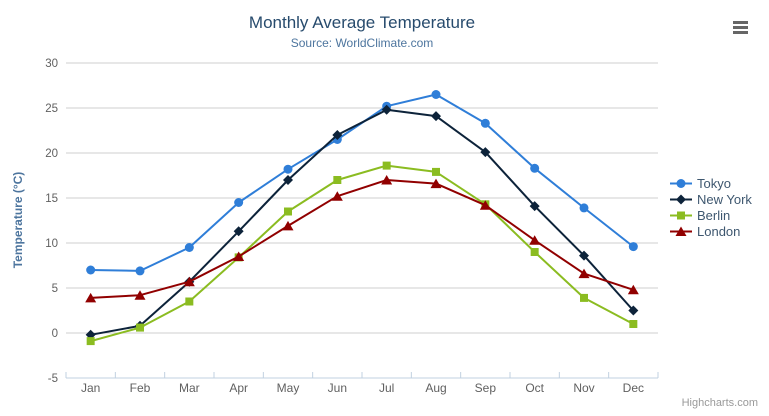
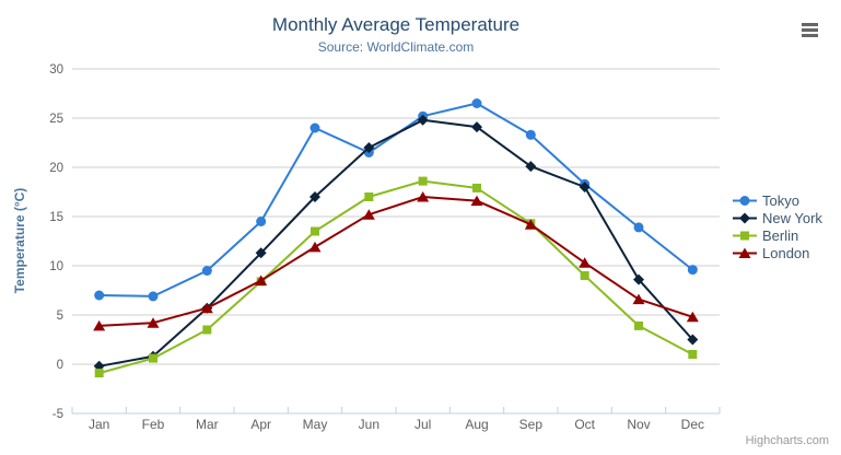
Tokyo/May: 18 -> 24
New York/Oct: 14 -> 18
